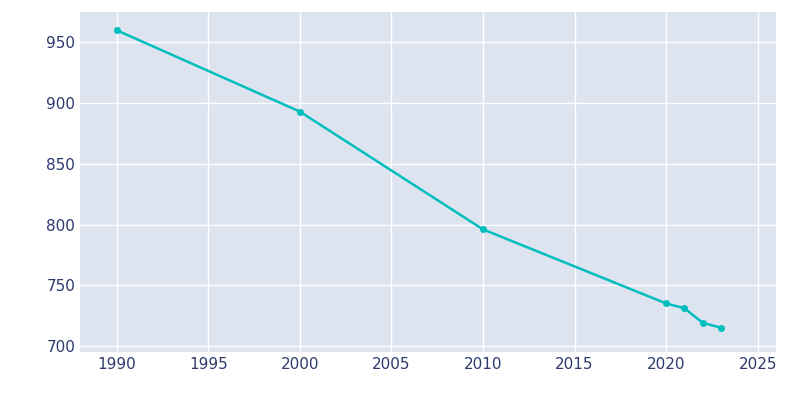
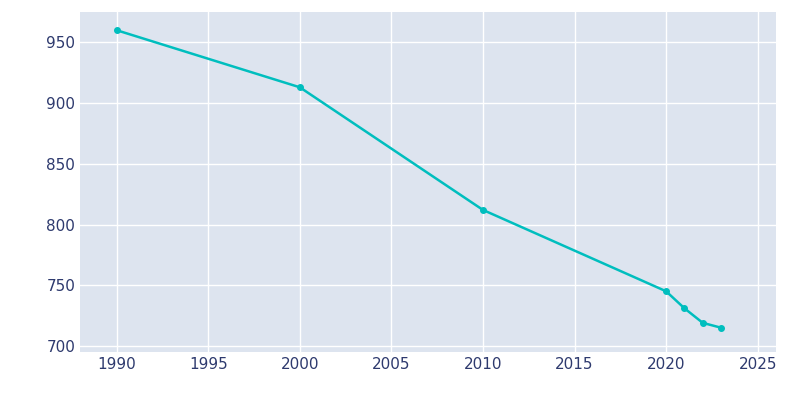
2000: 893 -> 913
2010: 796 -> 812
2020: 735 -> 745
